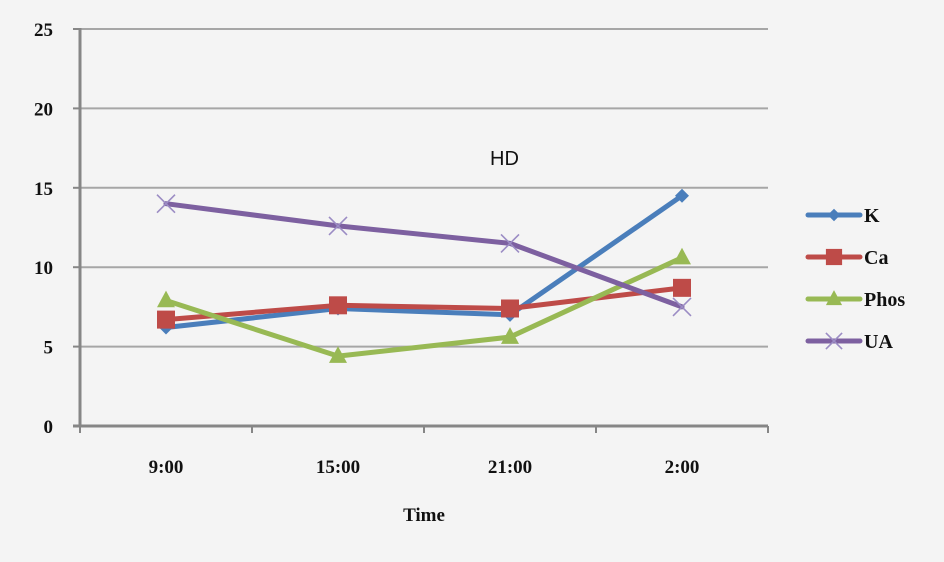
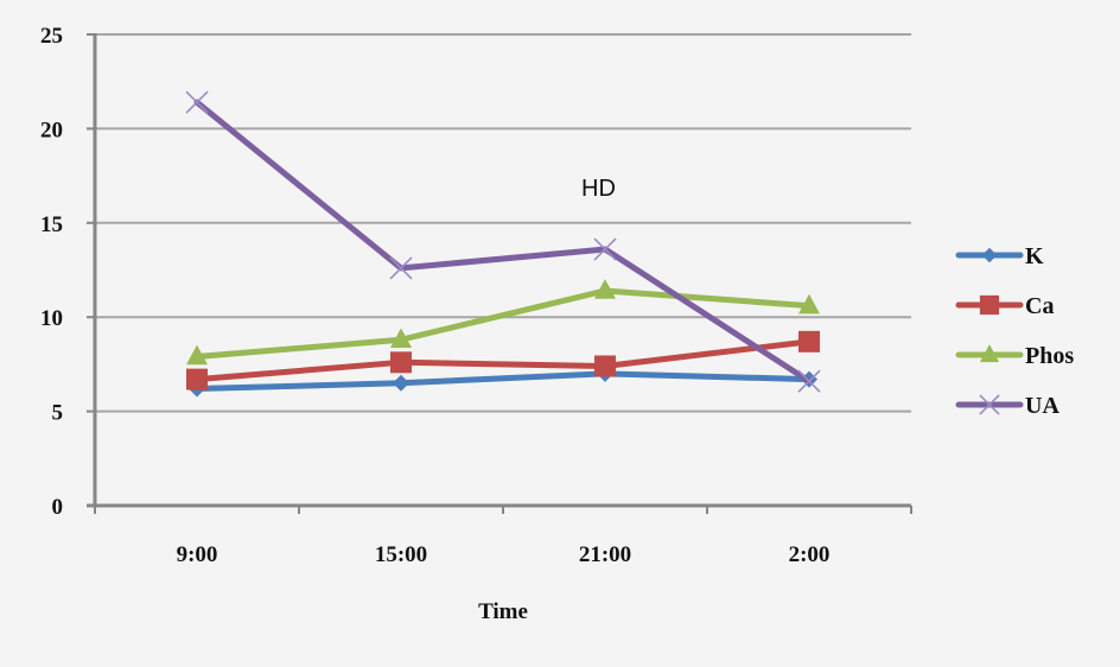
UA/9:00: 14.0 -> 21.4
K/15:00: 7.4 -> 6.5
Phos/15:00: 4.4 -> 8.8
Phos/21:00: 5.6 -> 11.4
UA/21:00: 11.5 -> 13.6
K/2:00: 14.5 -> 6.7
UA/2:00: 7.5 -> 6.6
